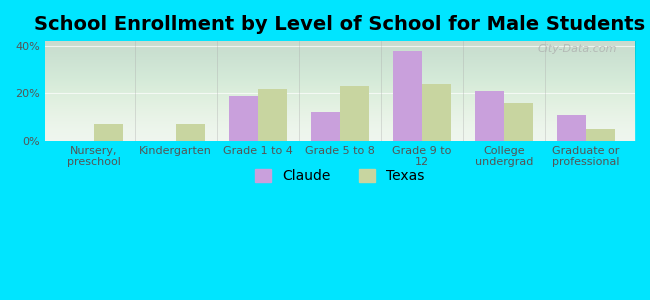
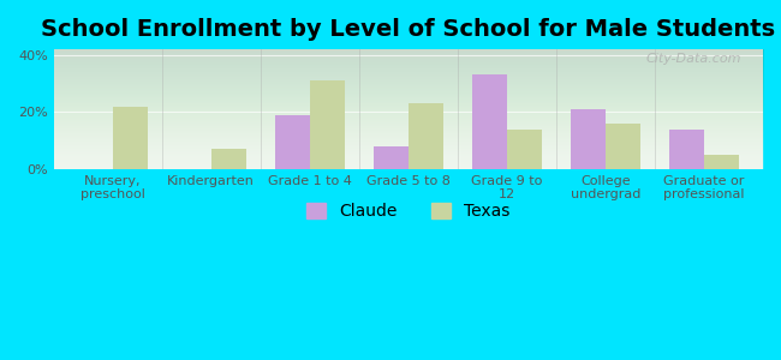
Texas/Nursery, preschool: 7% -> 22%
Texas/Grade 1 to 4: 22% -> 31%
Claude/Grade 5 to 8: 12% -> 8%
Claude/Grade 9 to 12: 38% -> 33%
Texas/Grade 9 to 12: 24% -> 14%
Claude/Graduate or professional: 11% -> 14%
